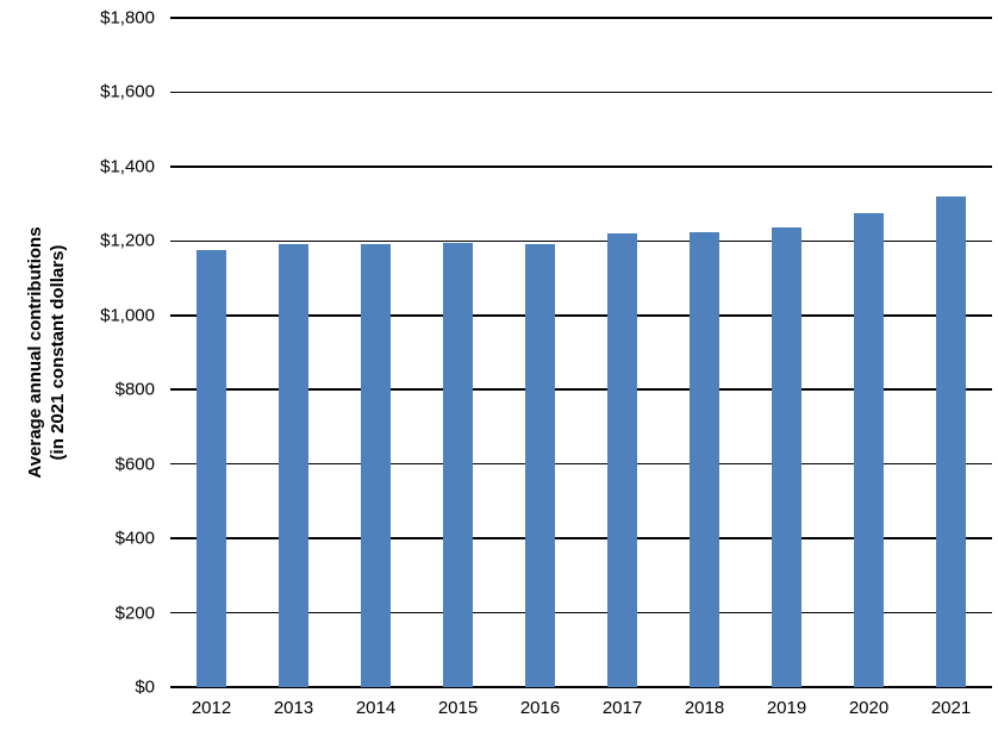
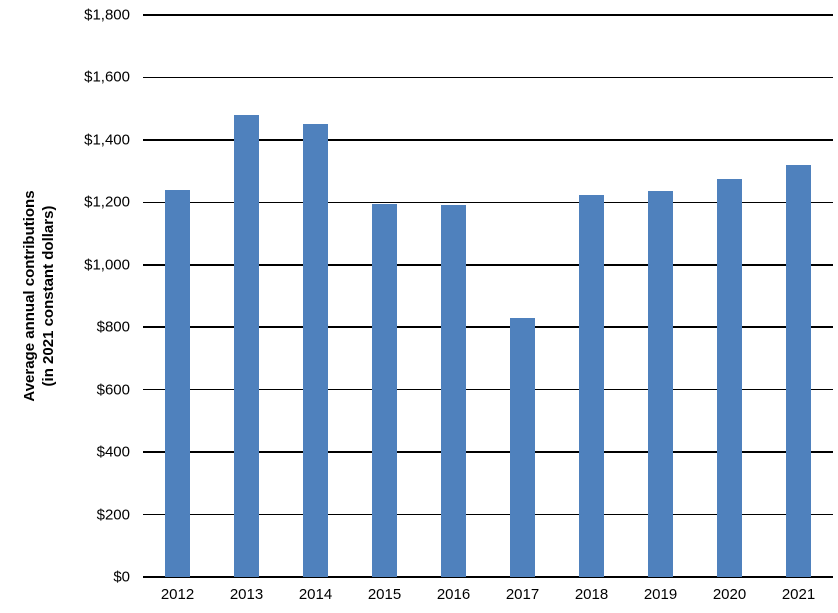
2012: $1180 -> $1240
2013: $1190 -> $1480
2014: $1190 -> $1450
2017: $1220 -> $830
